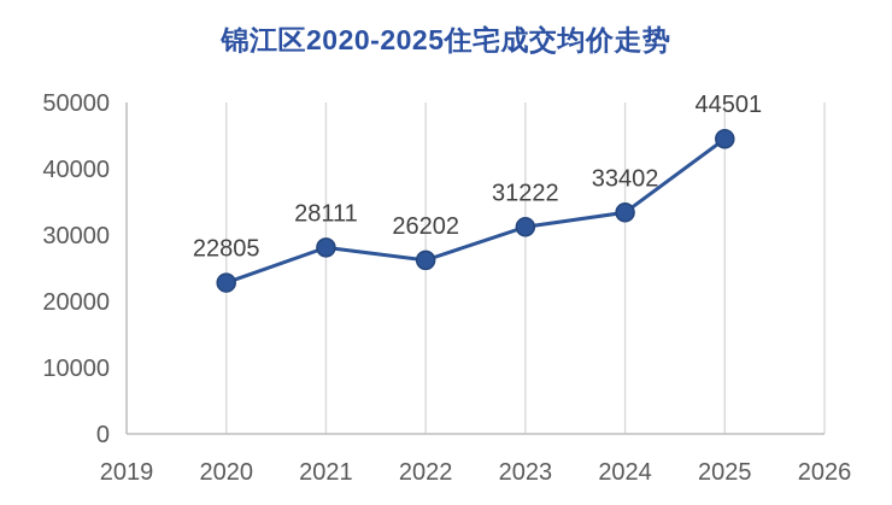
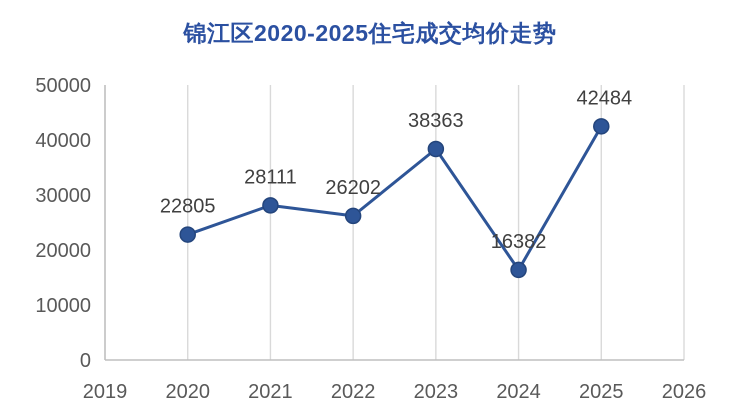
2023: 31222 -> 38363
2024: 33402 -> 16382
2025: 44501 -> 42484
